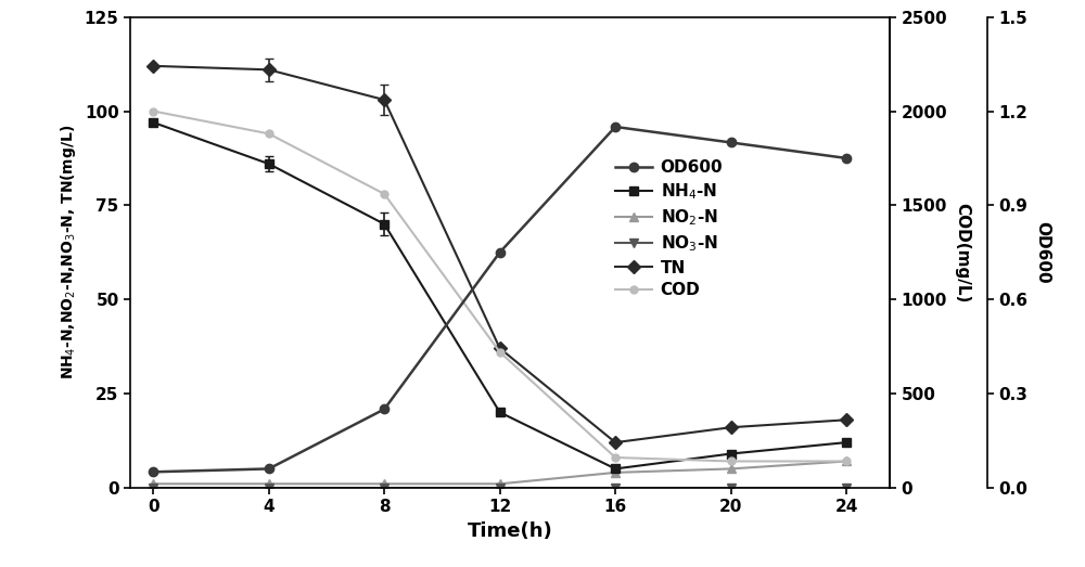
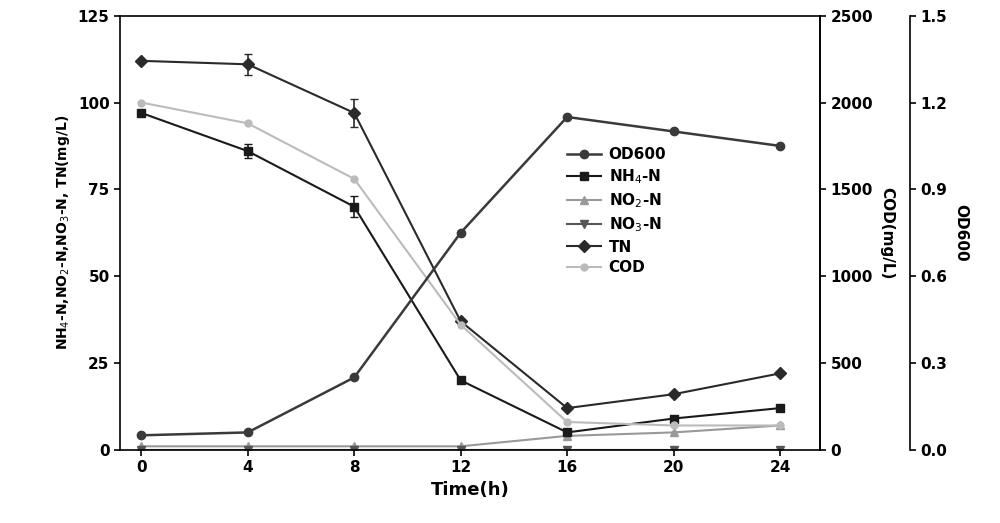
TN/8: 103 -> 97
TN/24: 18 -> 22
